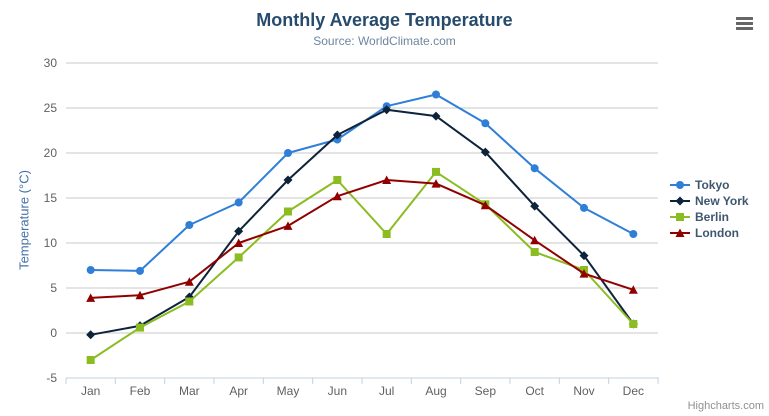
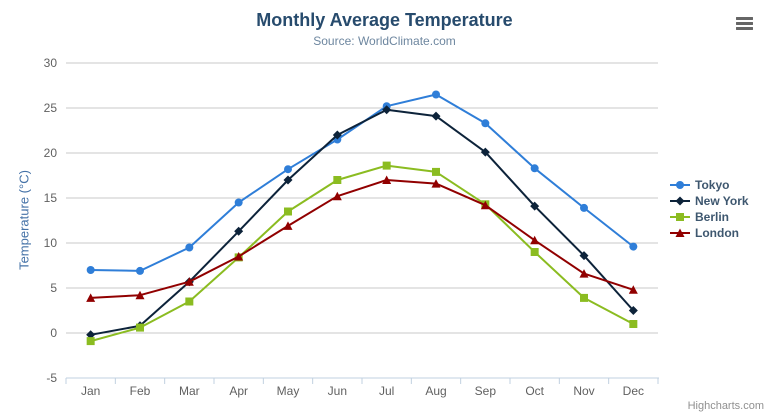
Berlin/Jan: -3 -> -1
Tokyo/Mar: 12 -> 10
New York/Mar: 4 -> 6
London/Apr: 10 -> 8
Tokyo/May: 20 -> 18
Berlin/Jul: 11 -> 19
Berlin/Nov: 7 -> 4
Tokyo/Dec: 11 -> 10
New York/Dec: 1 -> 2
